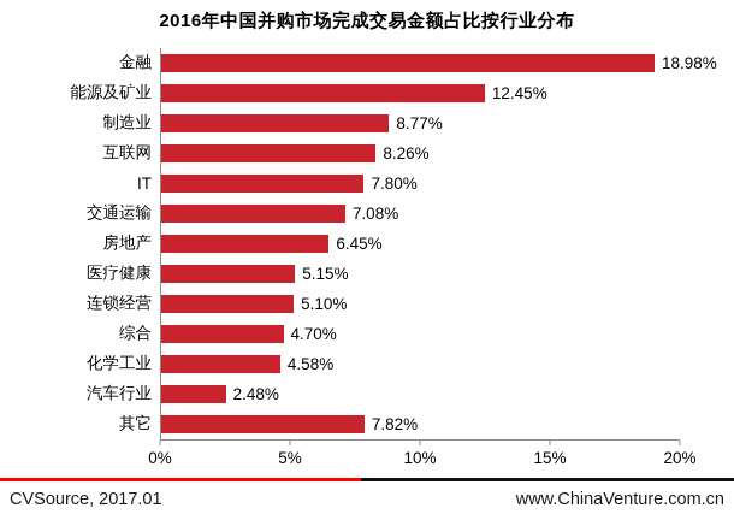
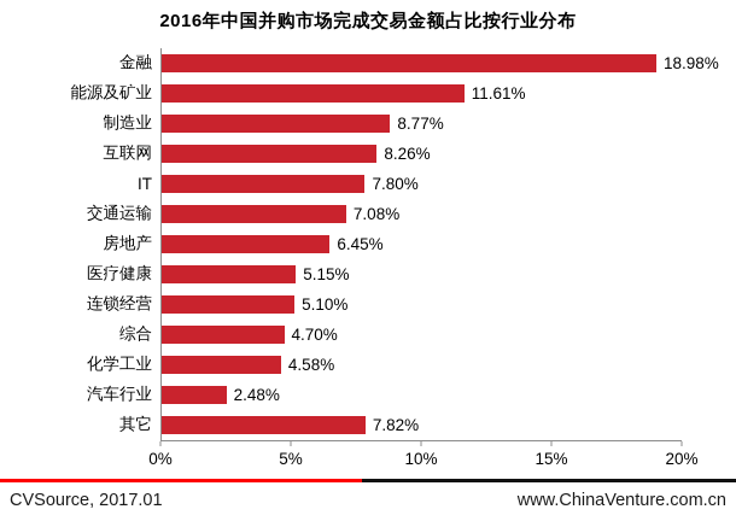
能源及矿业: 12.45% -> 11.61%
